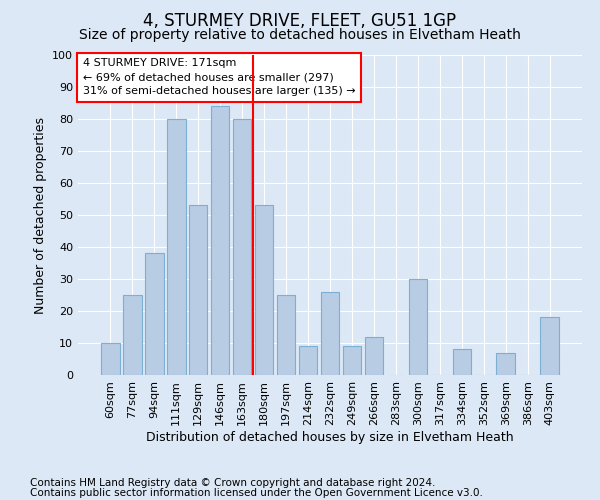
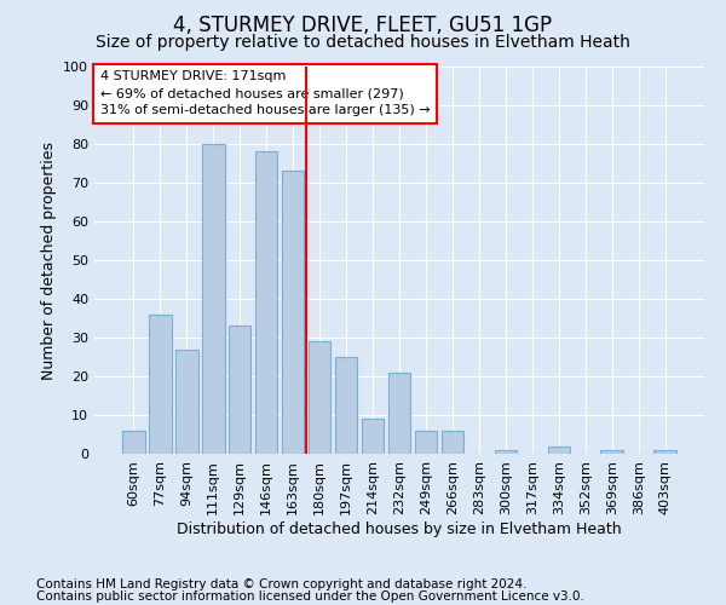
60sqm: 10 -> 6
77sqm: 25 -> 36
94sqm: 38 -> 27
129sqm: 53 -> 33
146sqm: 84 -> 78
163sqm: 80 -> 73
180sqm: 53 -> 29
232sqm: 26 -> 21
249sqm: 9 -> 6
266sqm: 12 -> 6
300sqm: 30 -> 1
334sqm: 8 -> 2
369sqm: 7 -> 1
403sqm: 18 -> 1
